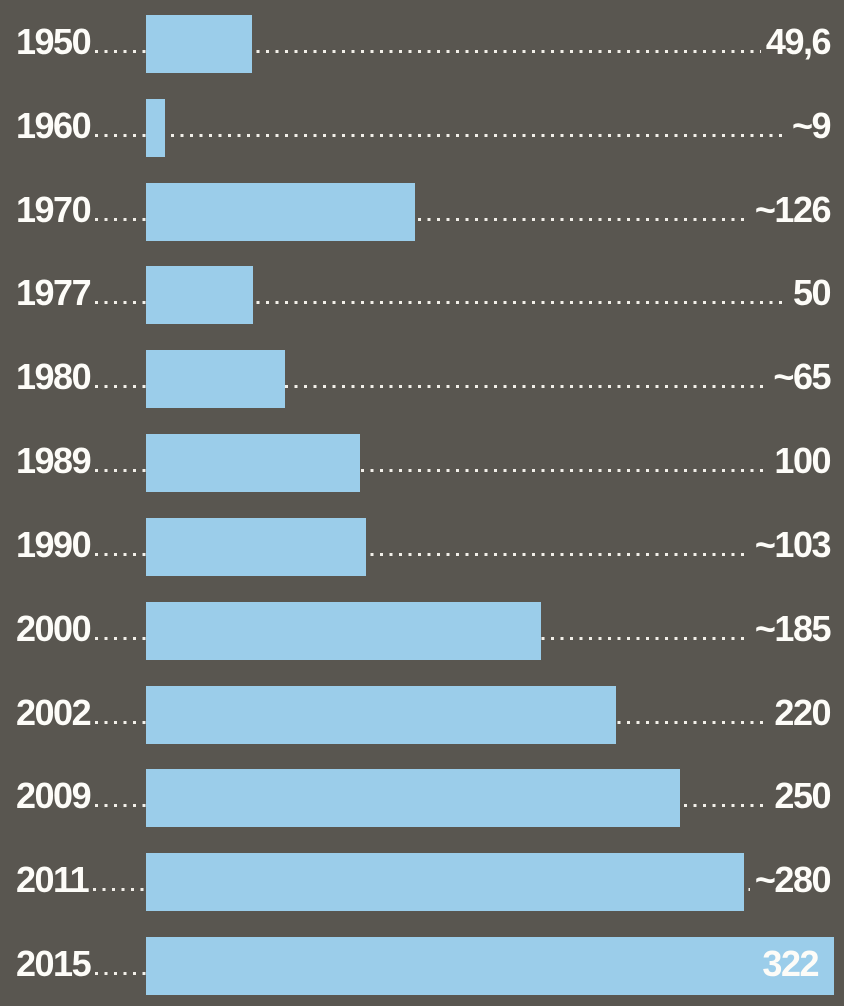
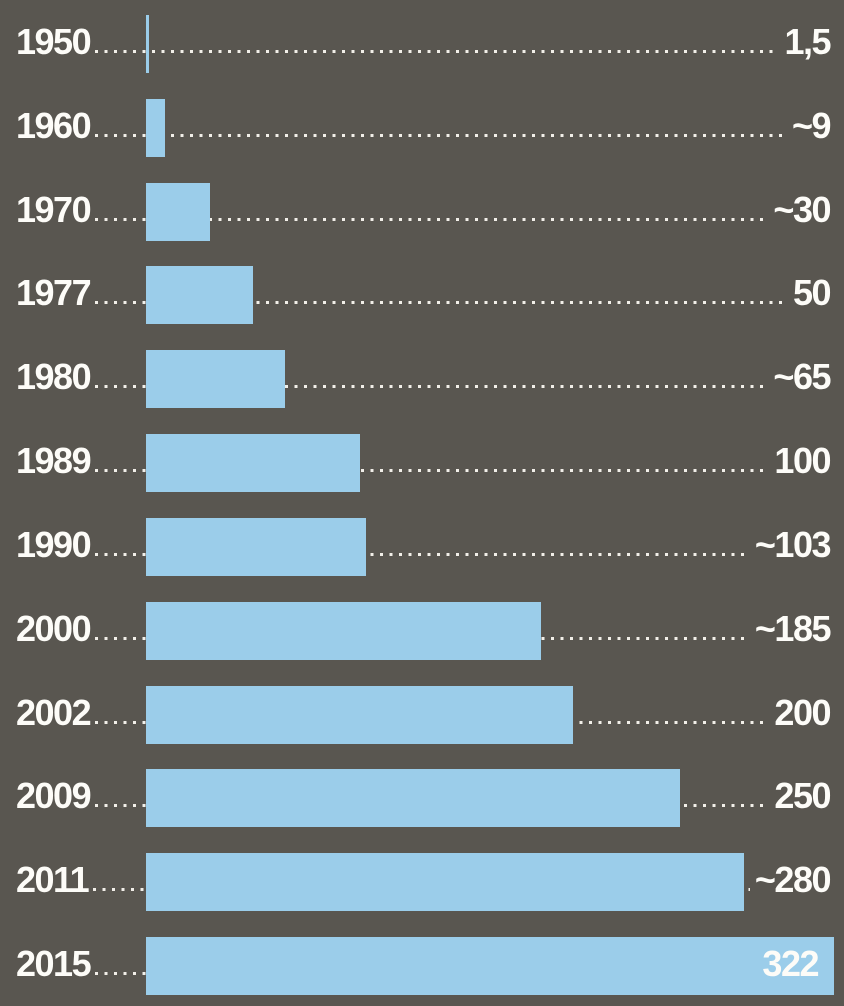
1950: 49,6 -> 1,5
1970: 126 -> 30
2002: 220 -> 200
